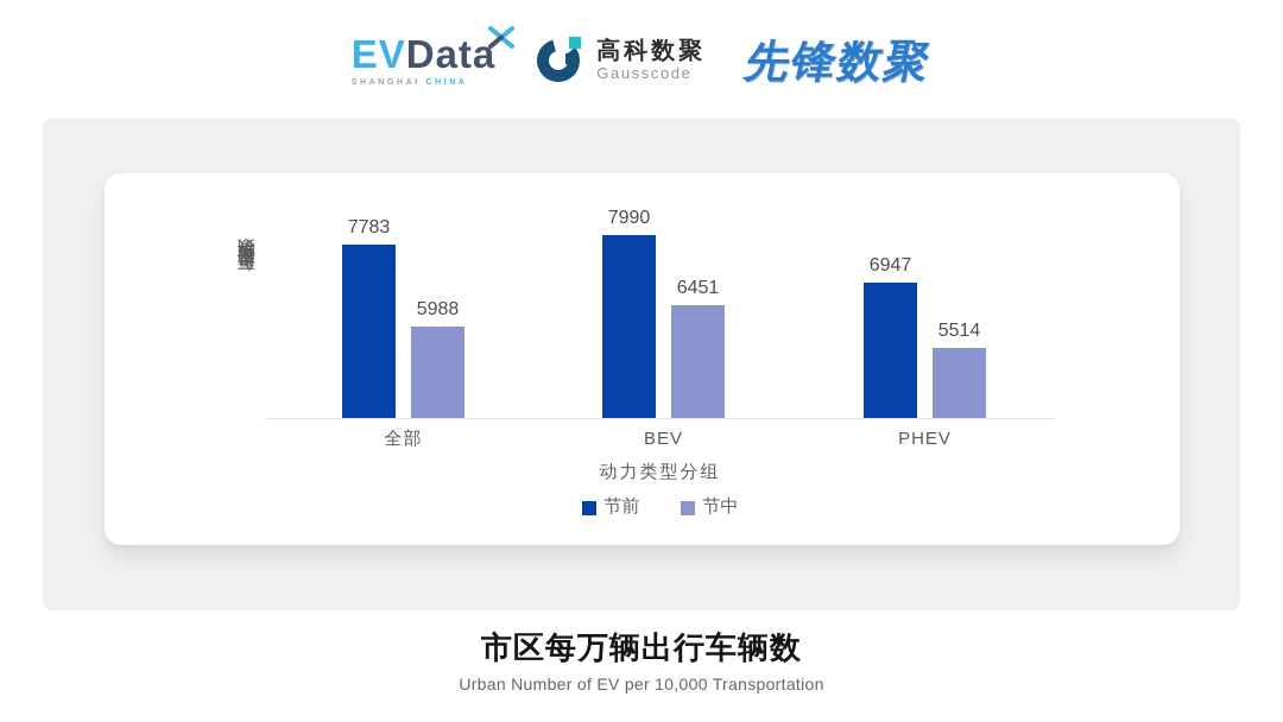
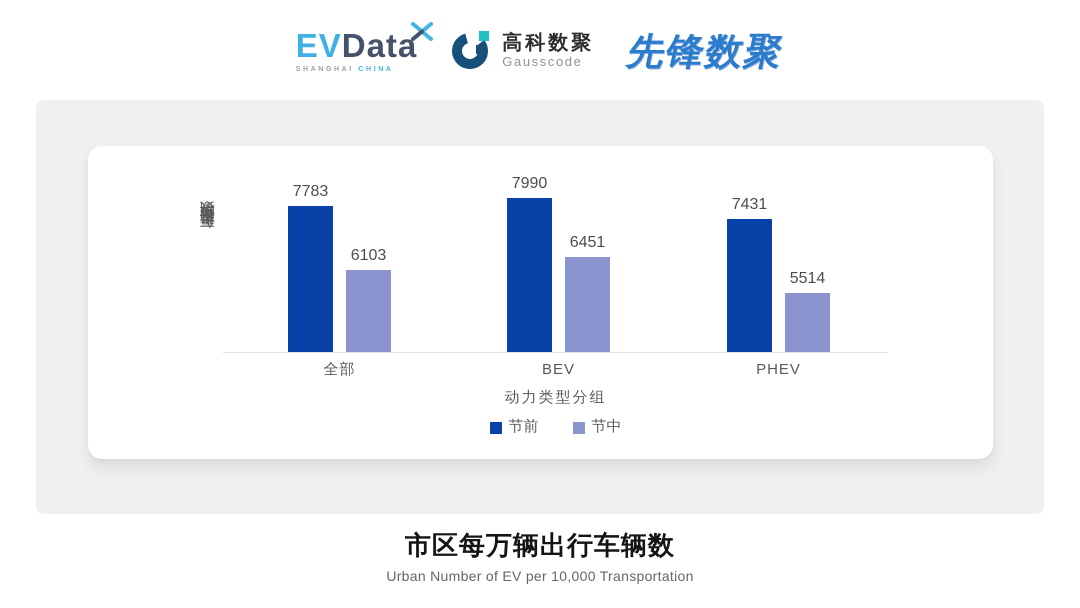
节中/全部: 5988 -> 6103
节前/PHEV: 6947 -> 7431
